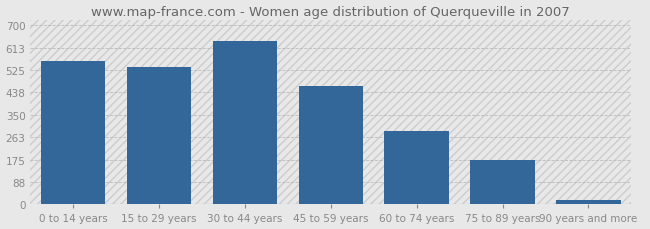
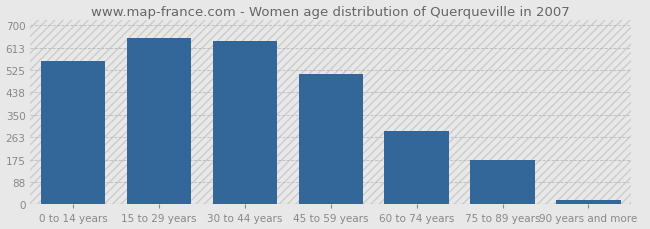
15 to 29 years: 537 -> 650
45 to 59 years: 462 -> 510
